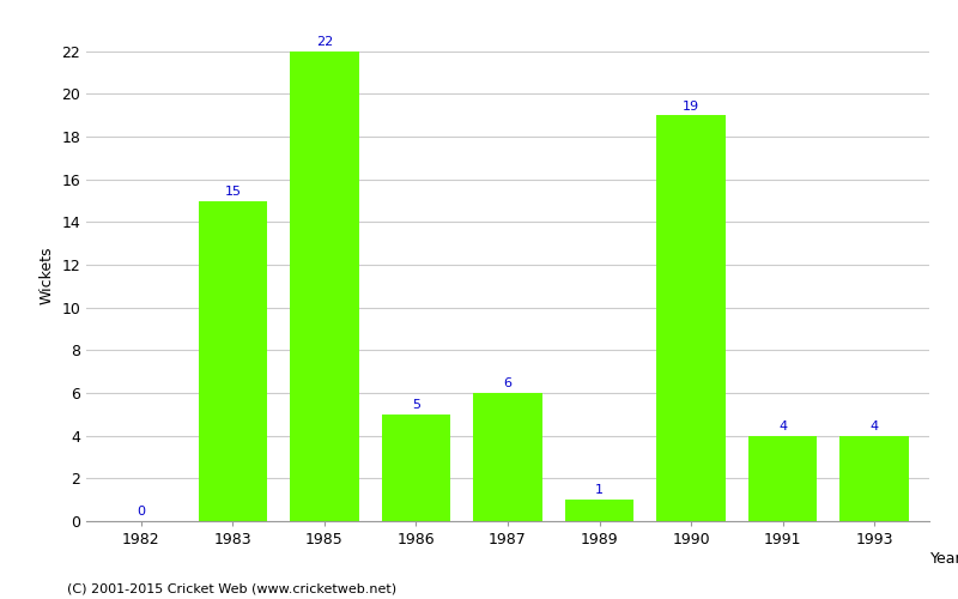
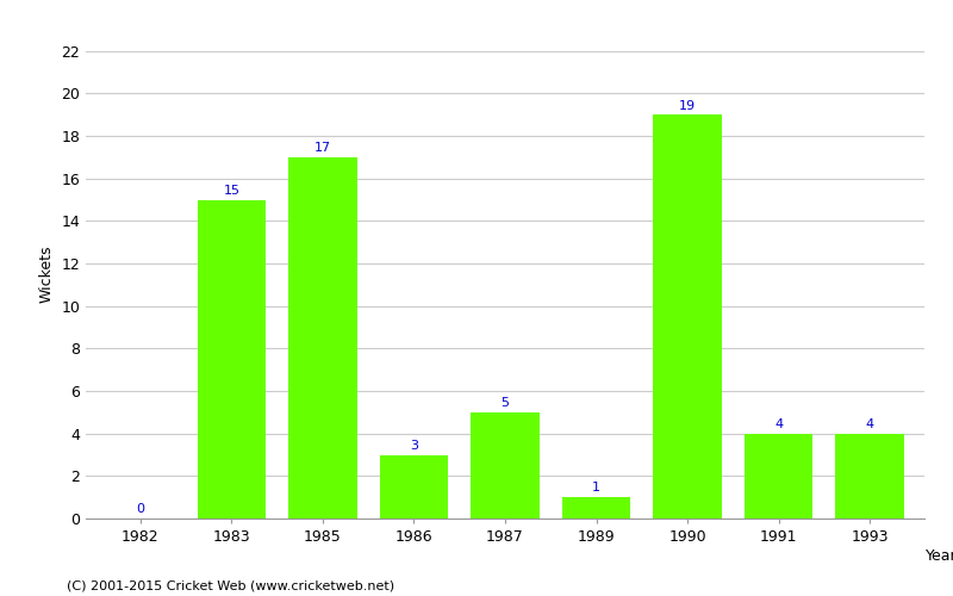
1985: 22 -> 17
1986: 5 -> 3
1987: 6 -> 5
